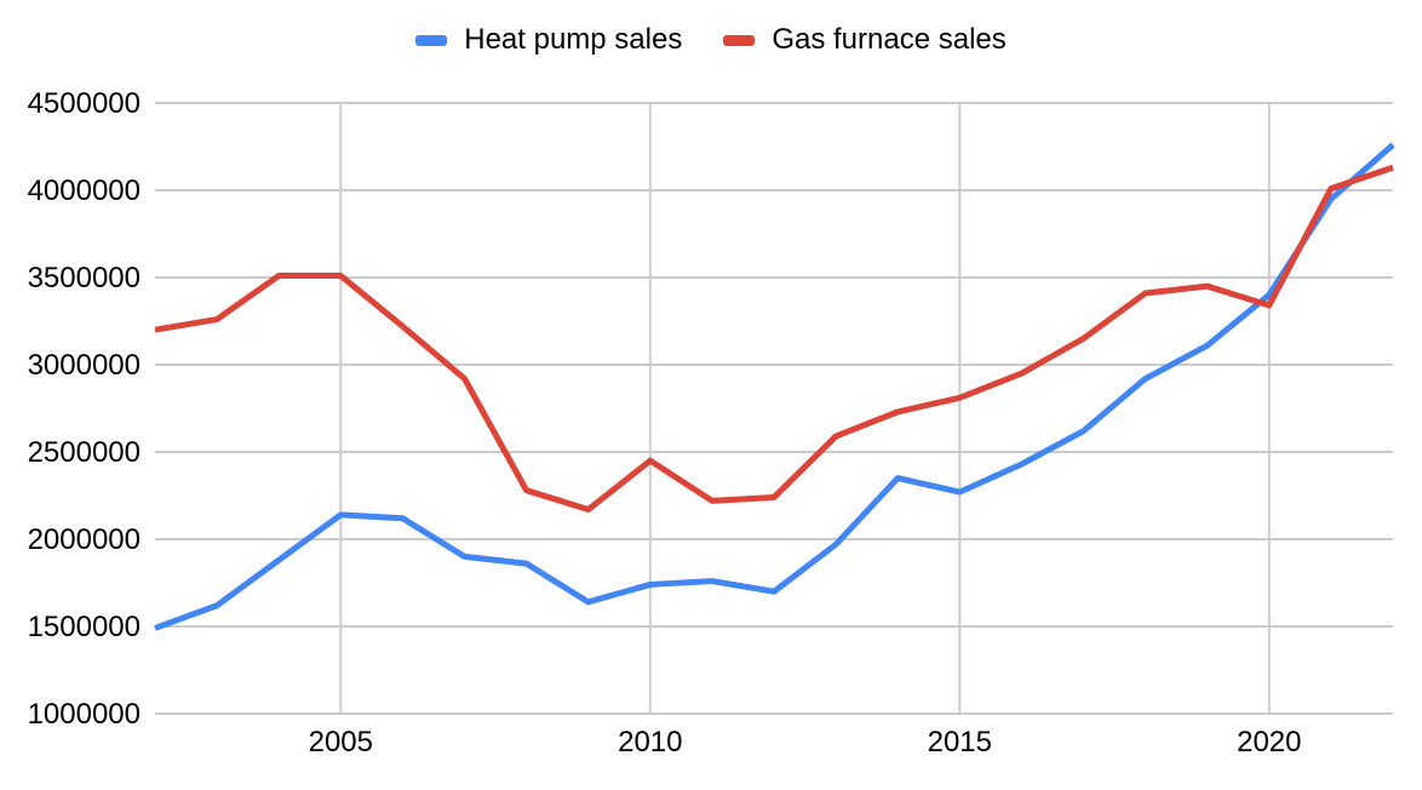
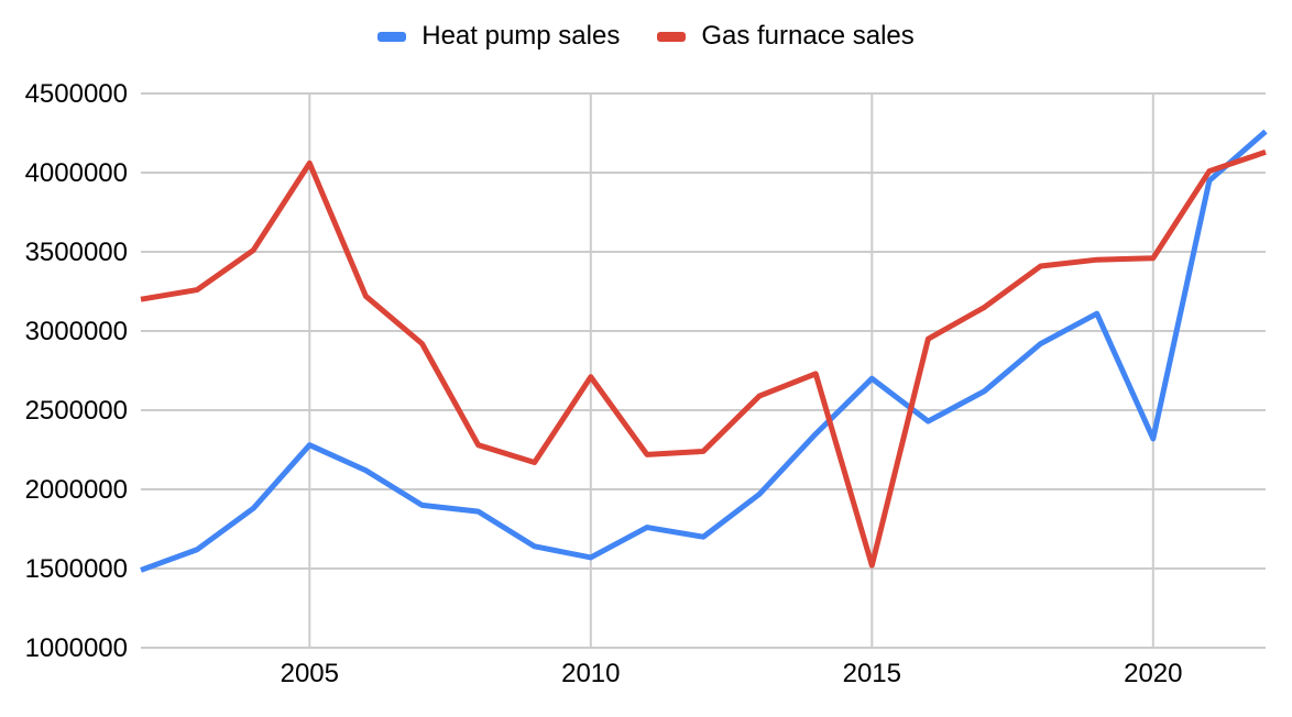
Heat pump sales/2005: 2140000 -> 2280000
Gas furnace sales/2005: 3510000 -> 4060000
Heat pump sales/2010: 1740000 -> 1570000
Gas furnace sales/2010: 2450000 -> 2710000
Heat pump sales/2015: 2270000 -> 2700000
Gas furnace sales/2015: 2810000 -> 1520000
Heat pump sales/2020: 3400000 -> 2320000
Gas furnace sales/2020: 3340000 -> 3460000
